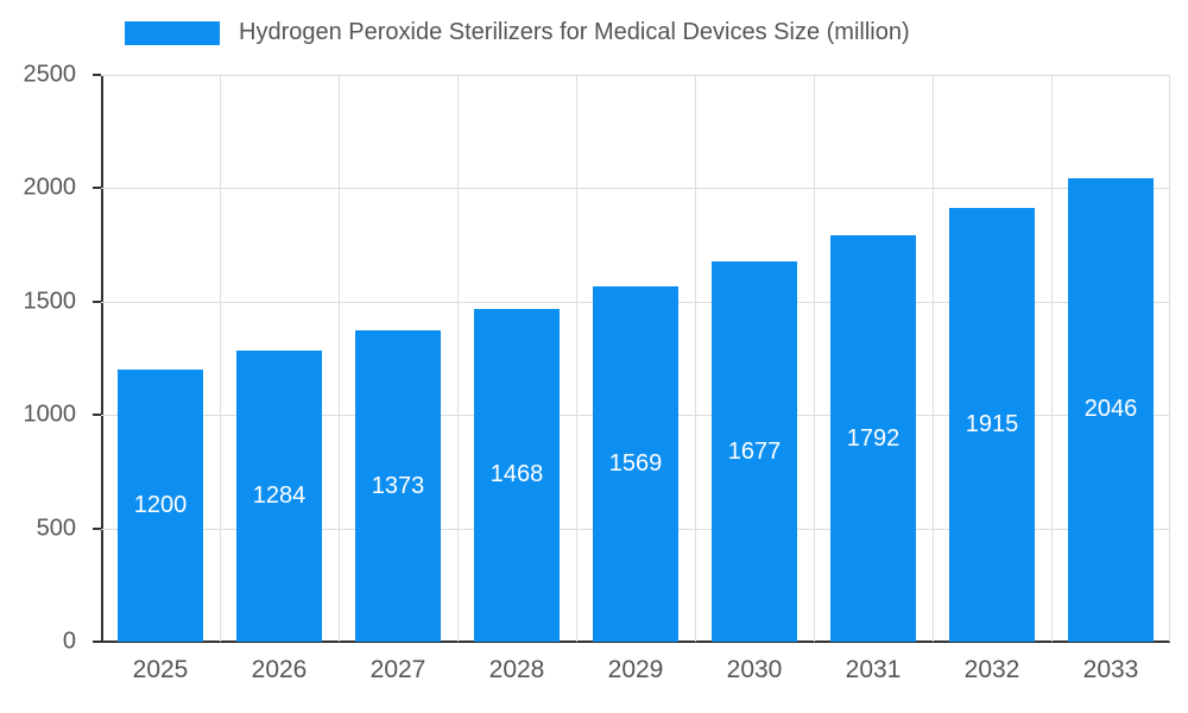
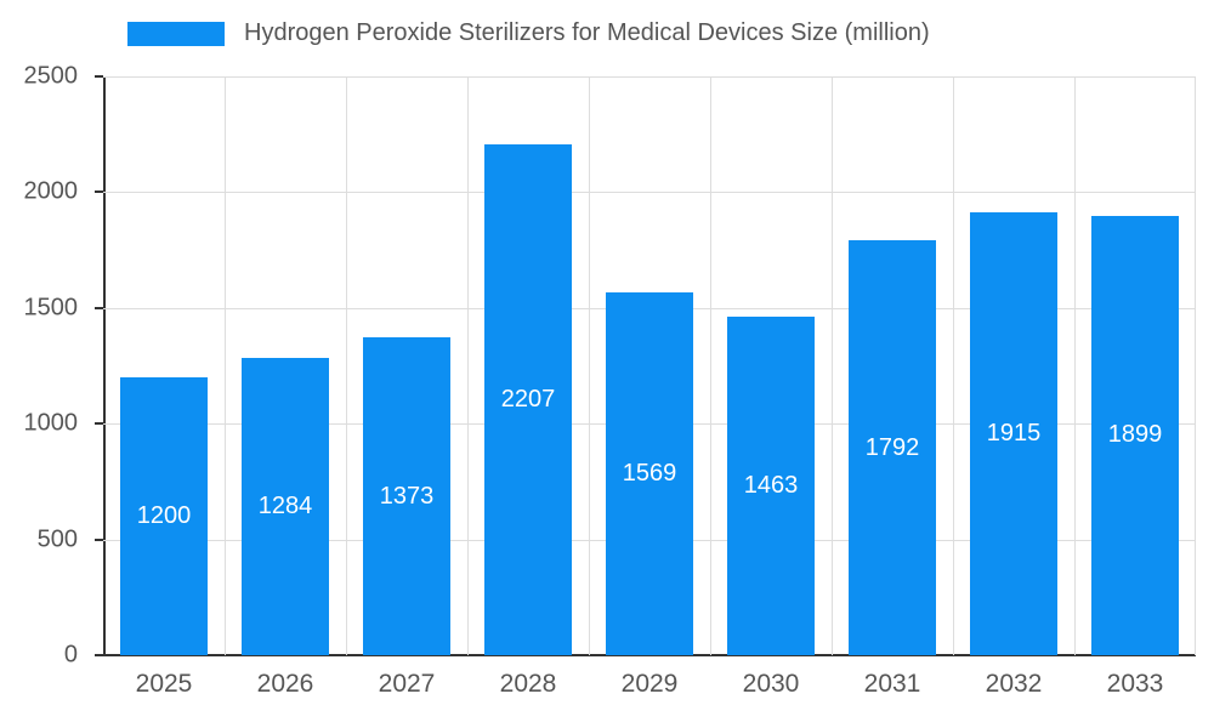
2028: 1468 -> 2207
2030: 1677 -> 1463
2033: 2046 -> 1899
